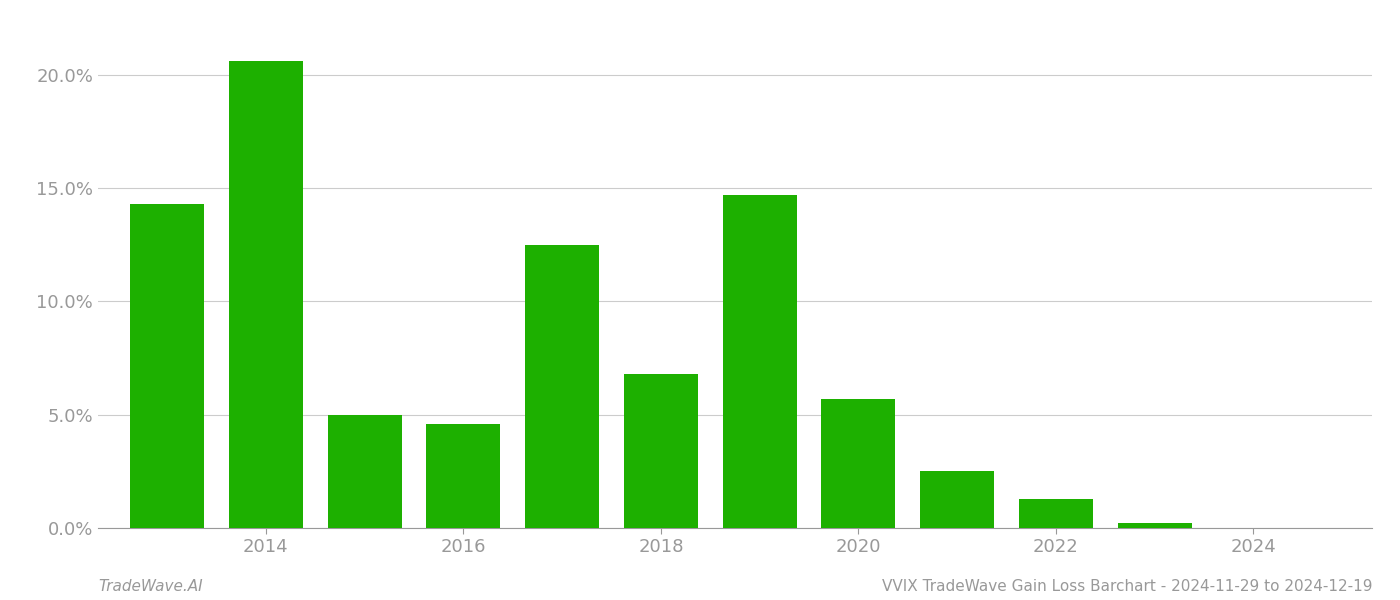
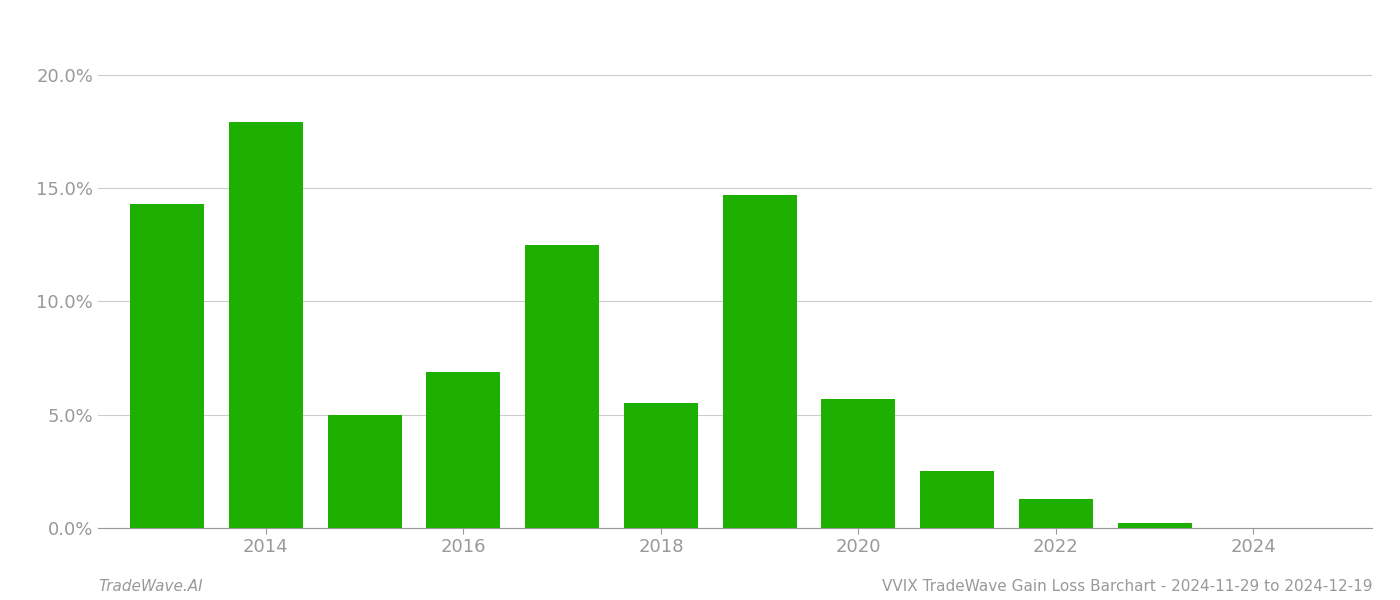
2014: 20.6% -> 17.9%
2016: 4.6% -> 6.9%
2018: 6.8% -> 5.5%
